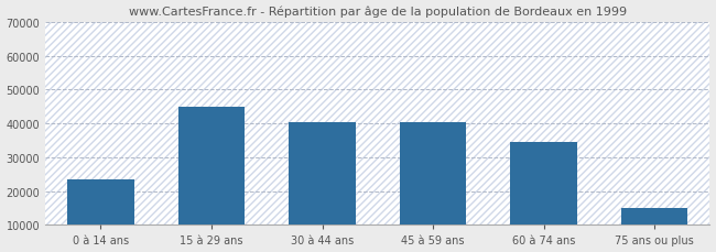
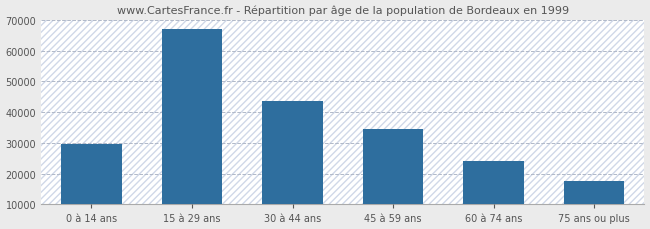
0 à 14 ans: 23500 -> 29500
15 à 29 ans: 45000 -> 67000
30 à 44 ans: 40500 -> 43500
45 à 59 ans: 40500 -> 34500
60 à 74 ans: 34500 -> 24000
75 ans ou plus: 15000 -> 17500
